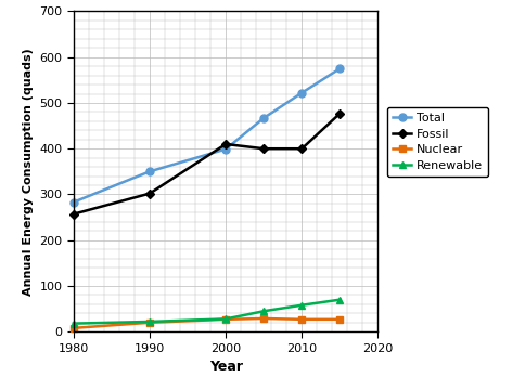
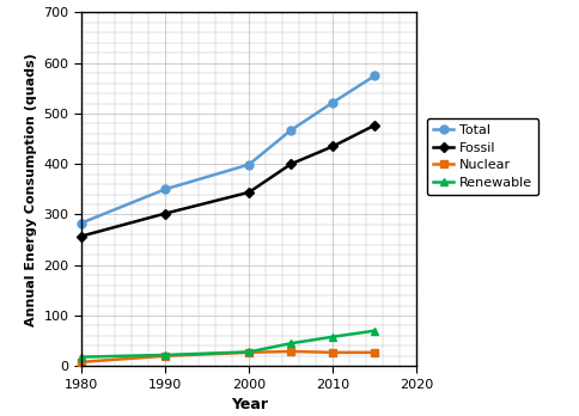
Fossil/2000: 410 -> 344
Fossil/2010: 400 -> 435
